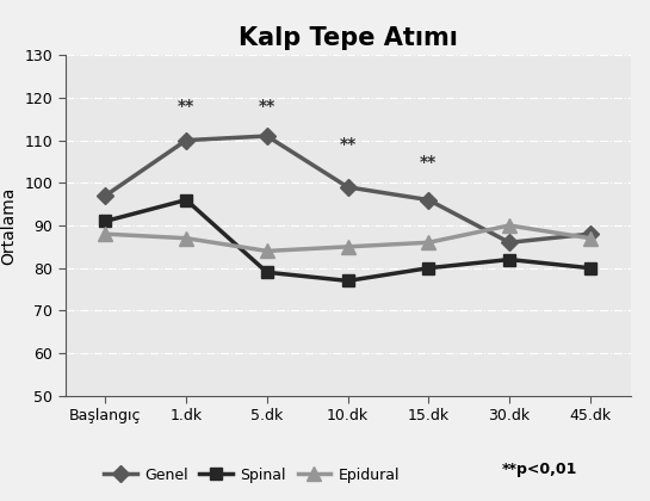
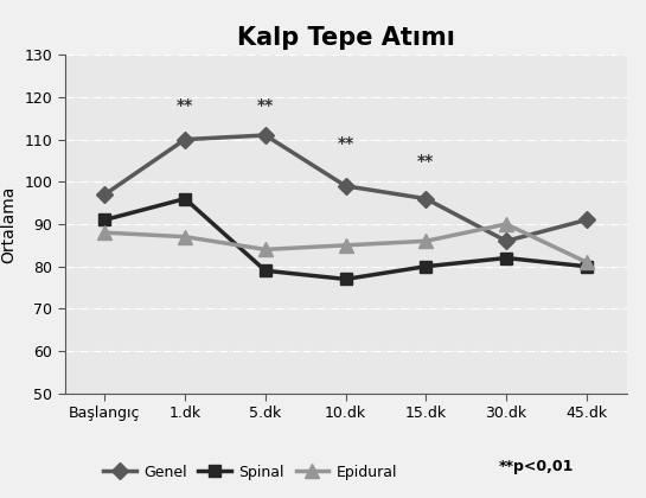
Genel/45.dk: 88 -> 91
Epidural/45.dk: 87 -> 81
